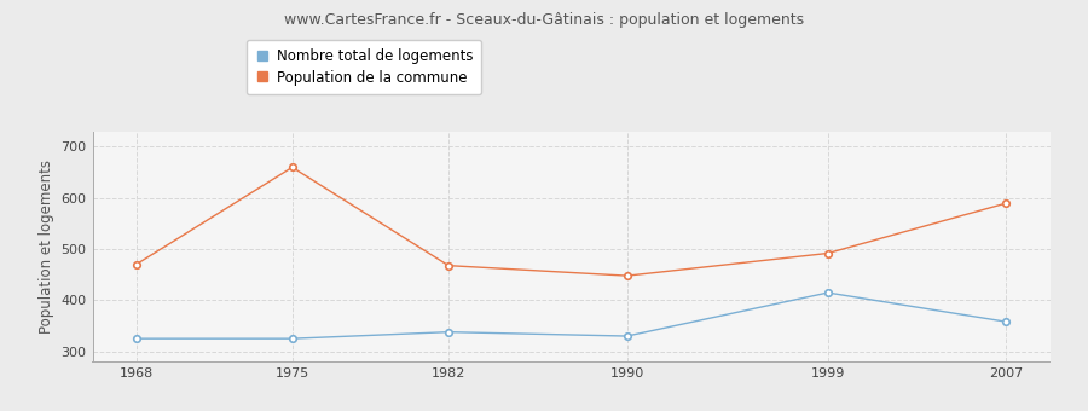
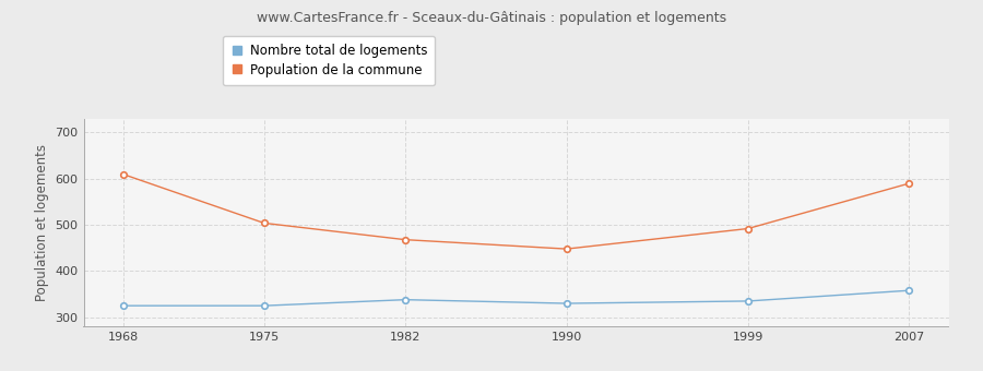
Population de la commune/1968: 470 -> 610
Population de la commune/1975: 660 -> 504
Nombre total de logements/1999: 415 -> 335
